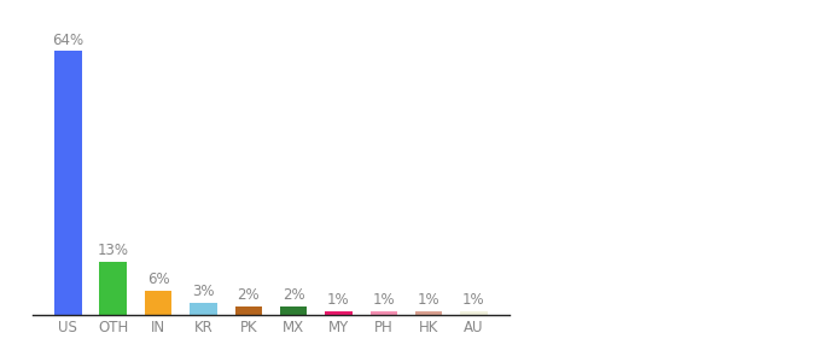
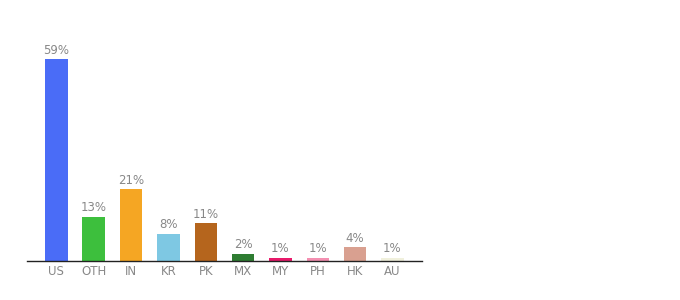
US: 64% -> 59%
IN: 6% -> 21%
KR: 3% -> 8%
PK: 2% -> 11%
HK: 1% -> 4%
